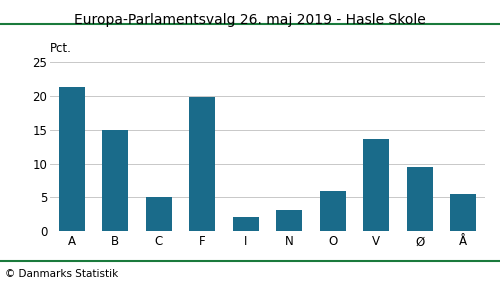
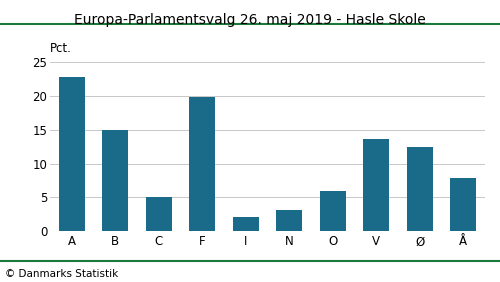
A: 21.3 -> 22.8
Ø: 9.5 -> 12.4
Å: 5.5 -> 7.8
